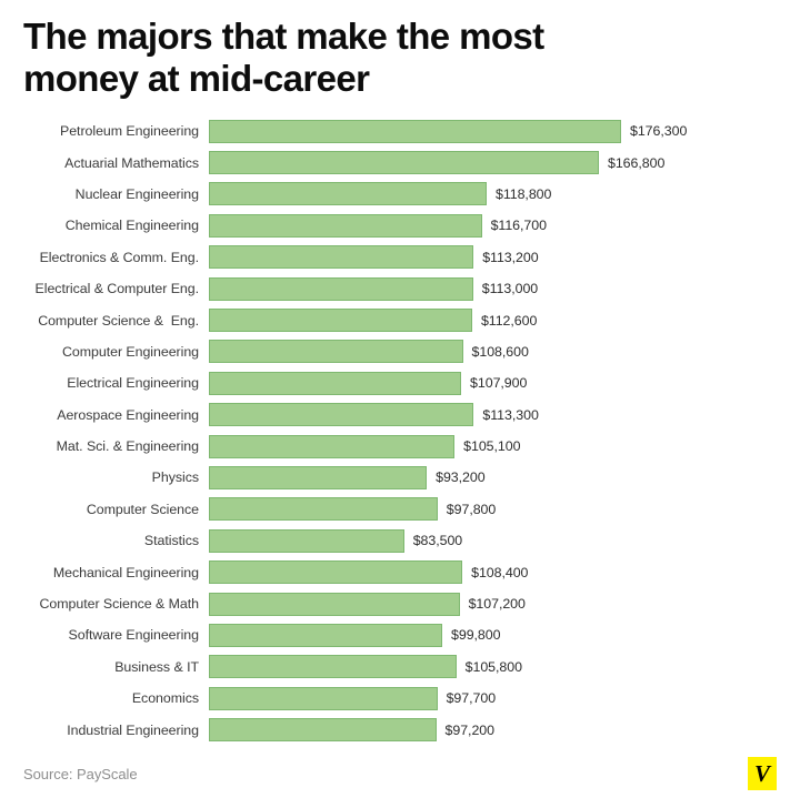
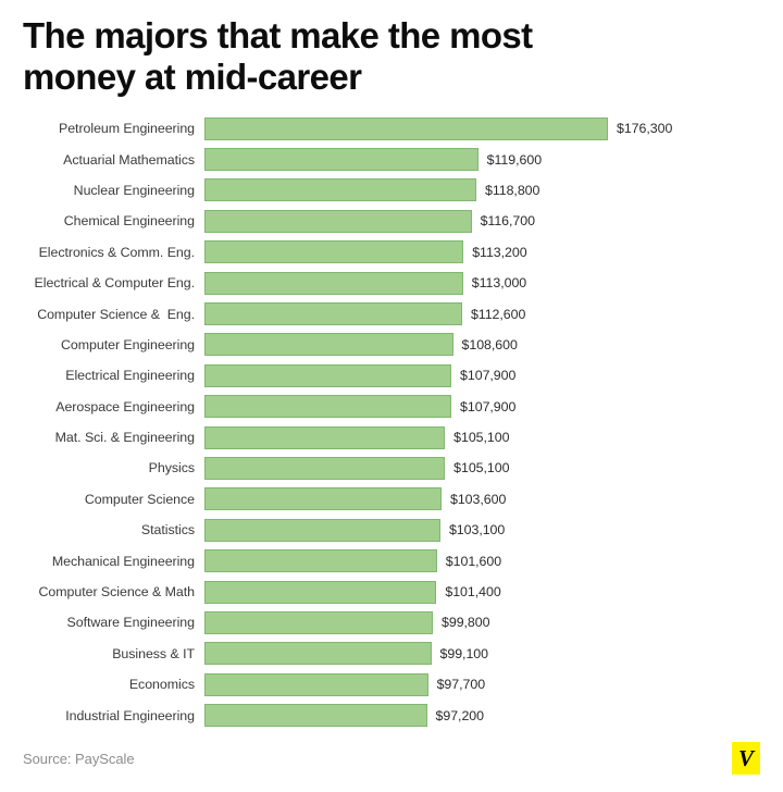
Actuarial Mathematics: $166,800 -> $119,600
Aerospace Engineering: $113,300 -> $107,900
Physics: $93,200 -> $105,100
Computer Science: $97,800 -> $103,600
Statistics: $83,500 -> $103,100
Mechanical Engineering: $108,400 -> $101,600
Computer Science & Math: $107,200 -> $101,400
Business & IT: $105,800 -> $99,100
